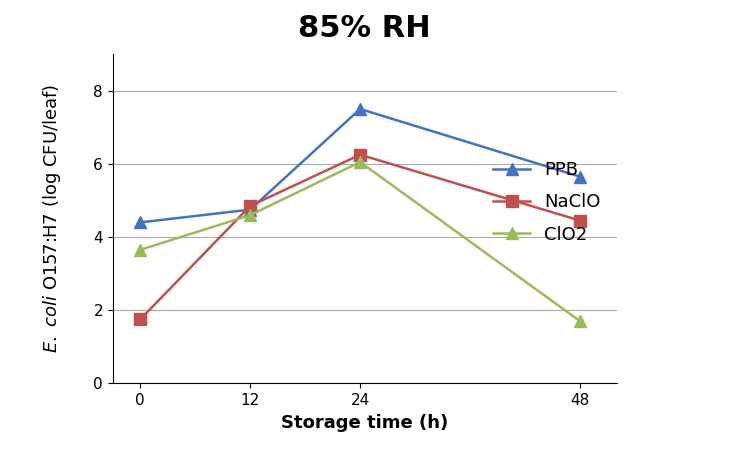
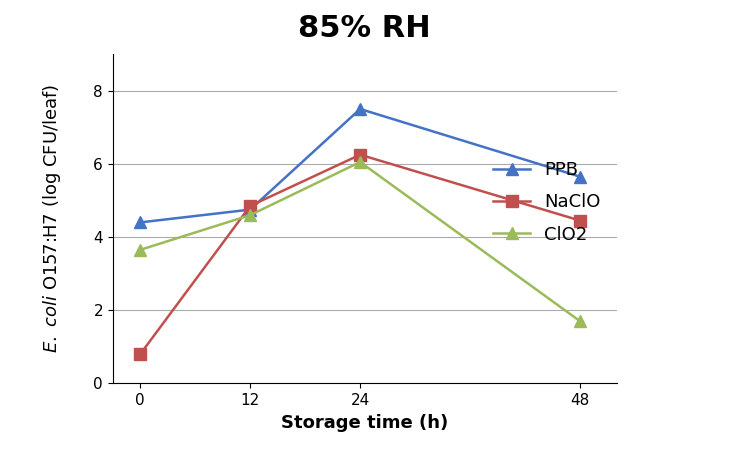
NaClO/0: 1.75 -> 0.80
